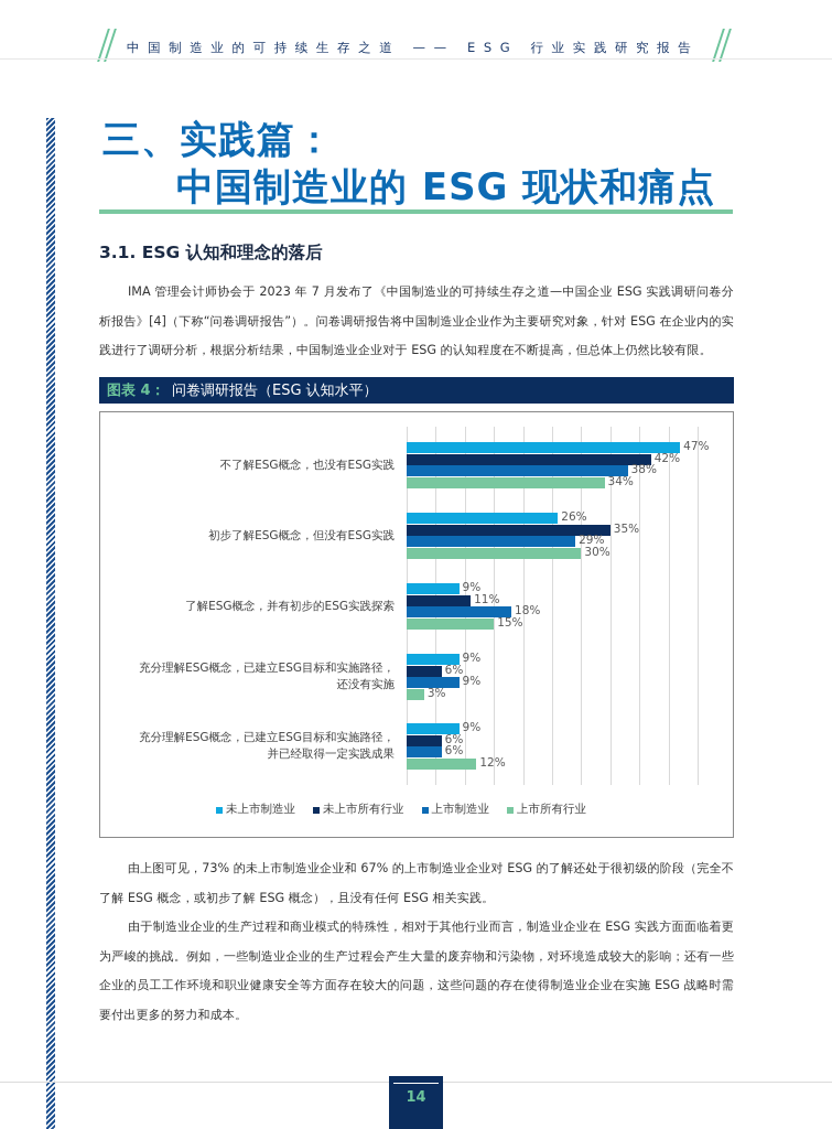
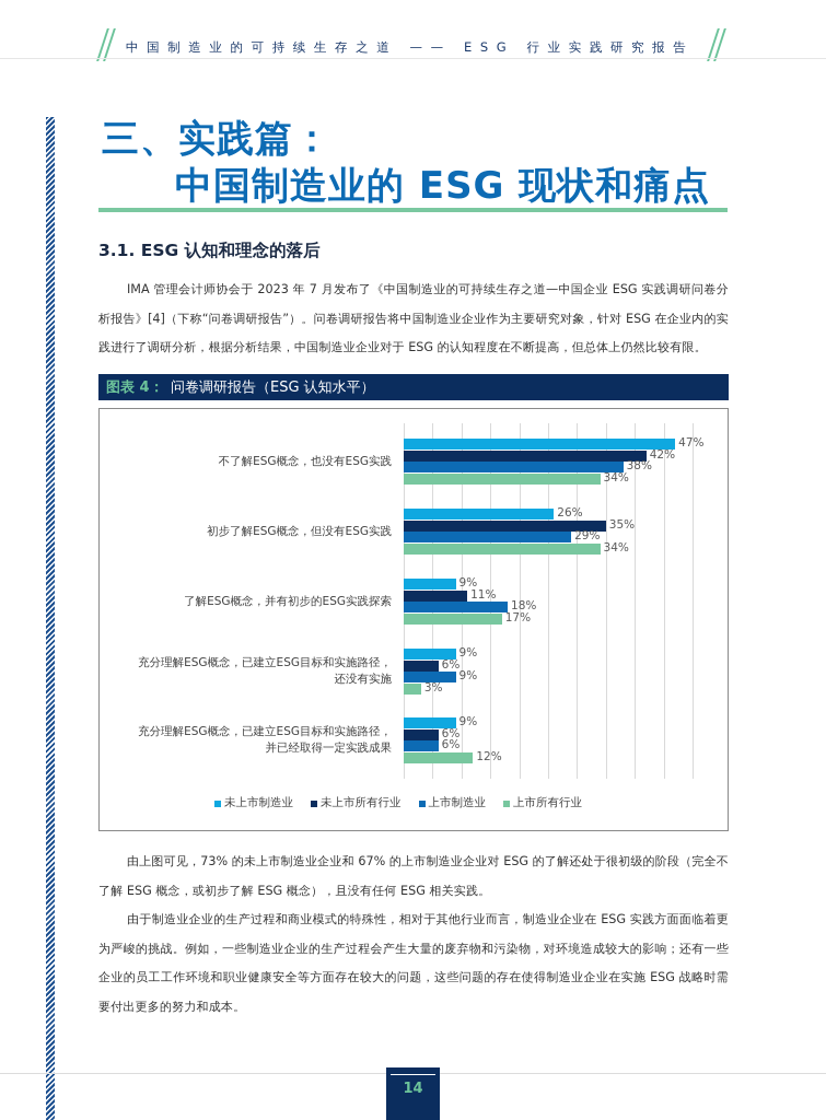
上市所有行业/初步了解ESG概念，但没有ESG实践: 30% -> 34%
上市所有行业/了解ESG概念，并有初步的ESG实践探索: 15% -> 17%
